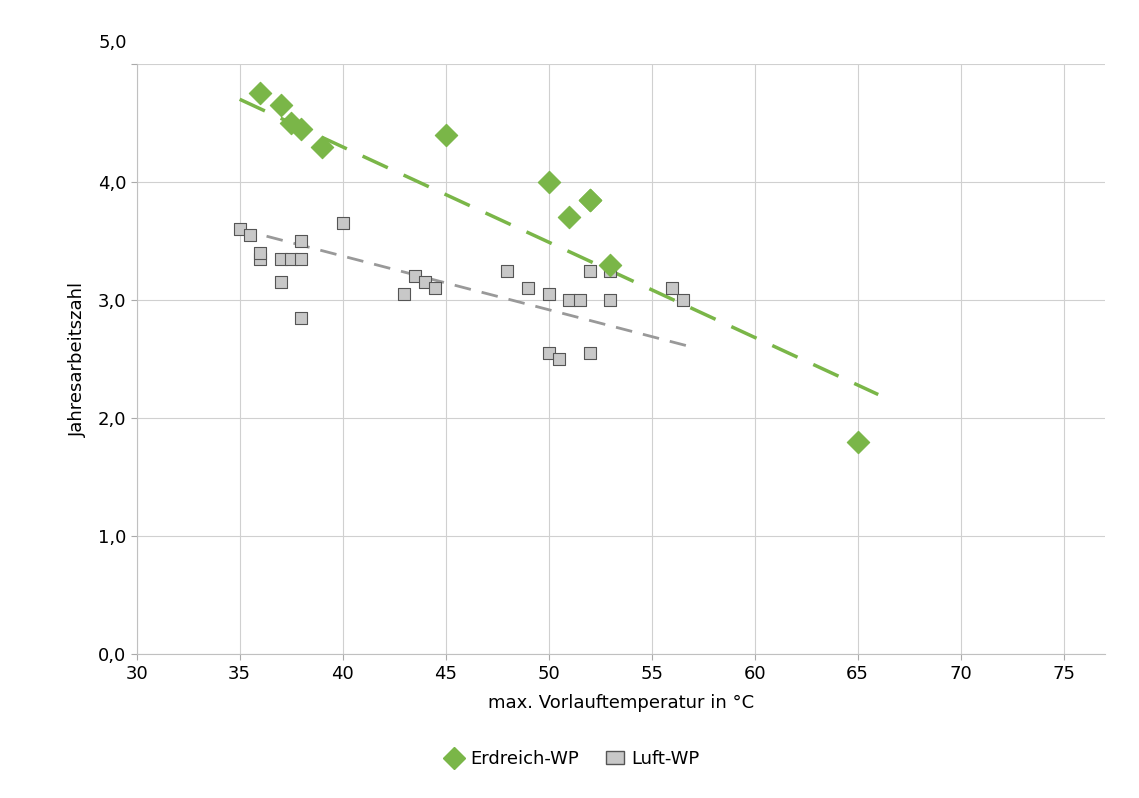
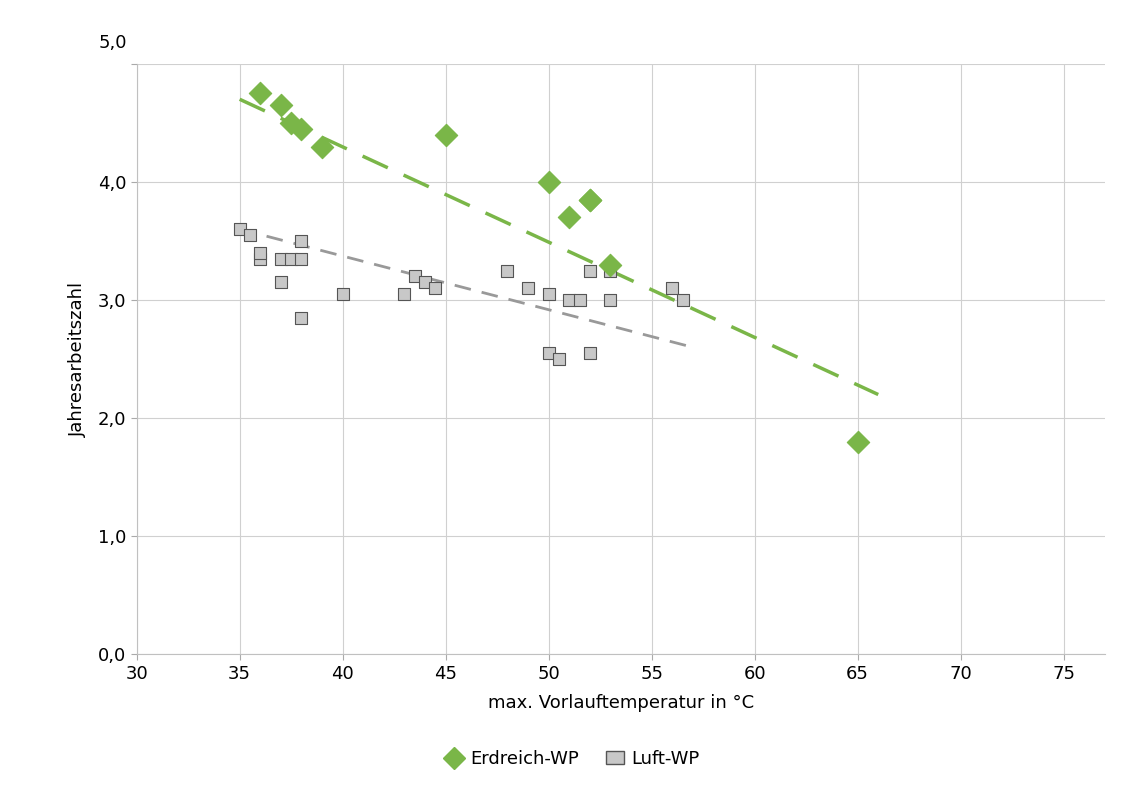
Luft-WP/40: 3,65 -> 3,05
